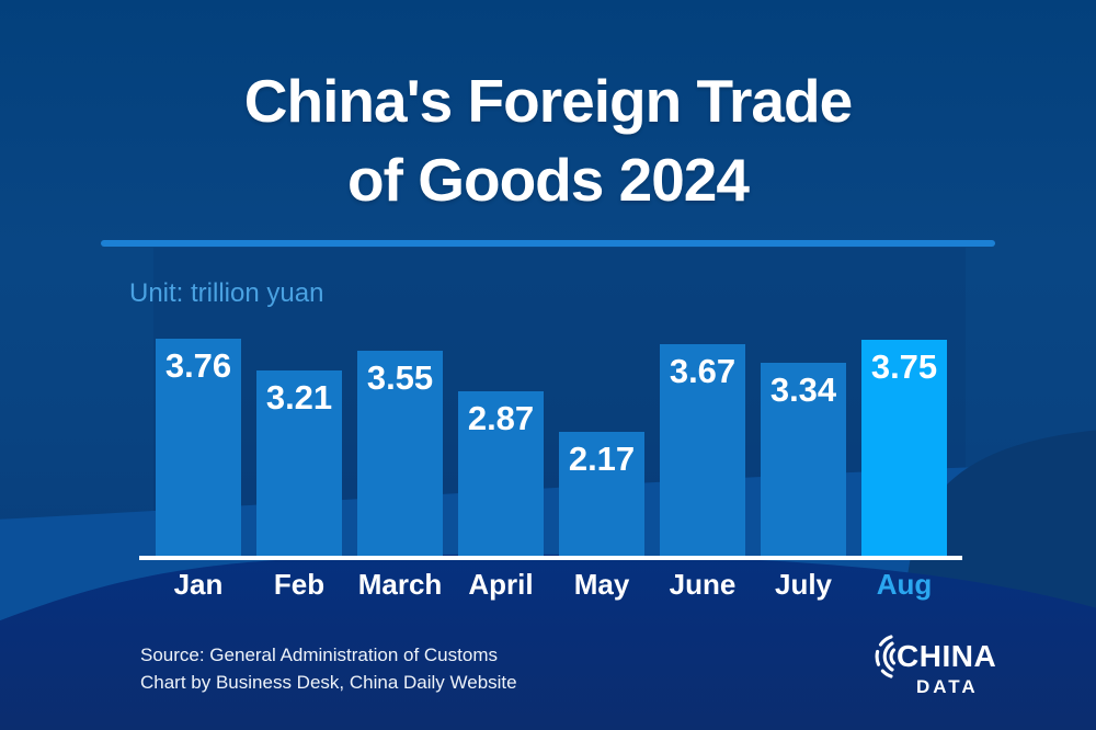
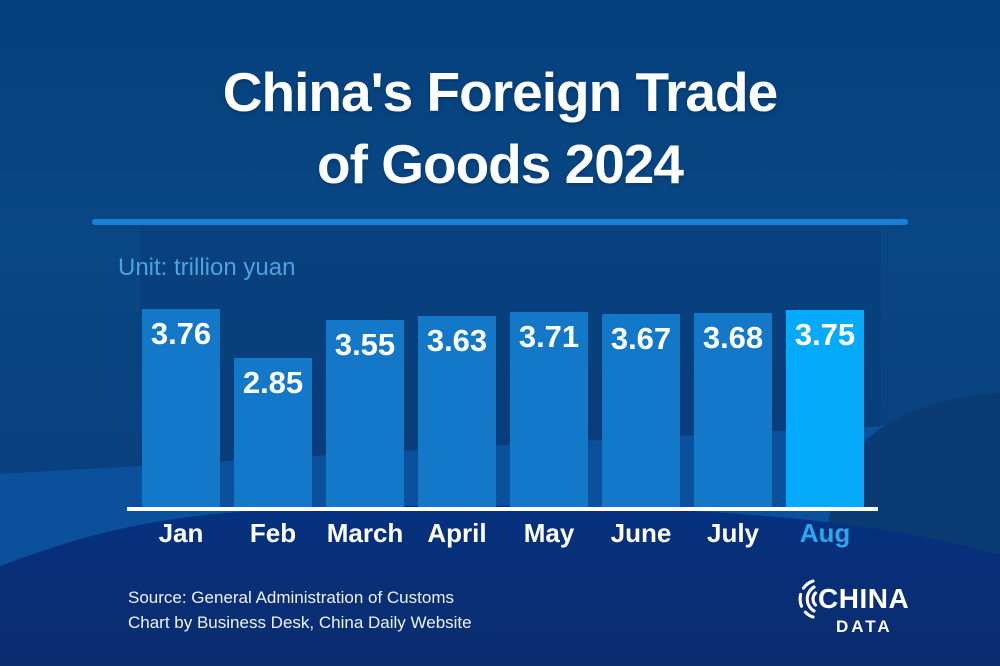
Feb: 3.21 -> 2.85
April: 2.87 -> 3.63
May: 2.17 -> 3.71
July: 3.34 -> 3.68
